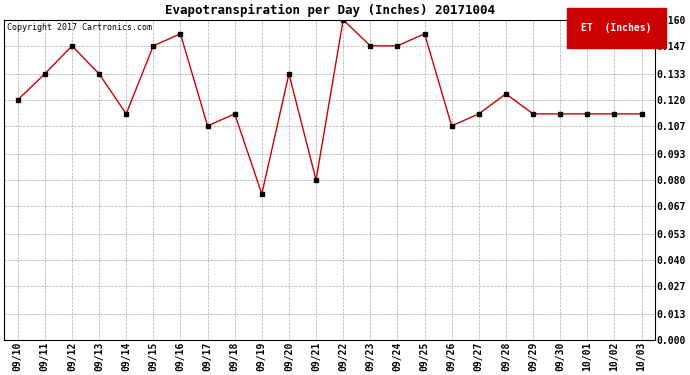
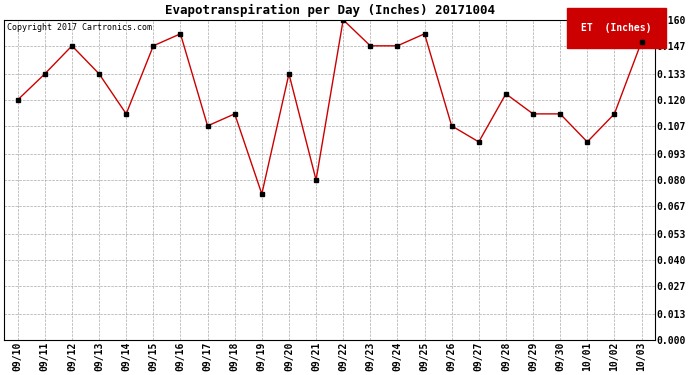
09/27: 0.113 -> 0.099
10/01: 0.113 -> 0.099
10/03: 0.113 -> 0.149
